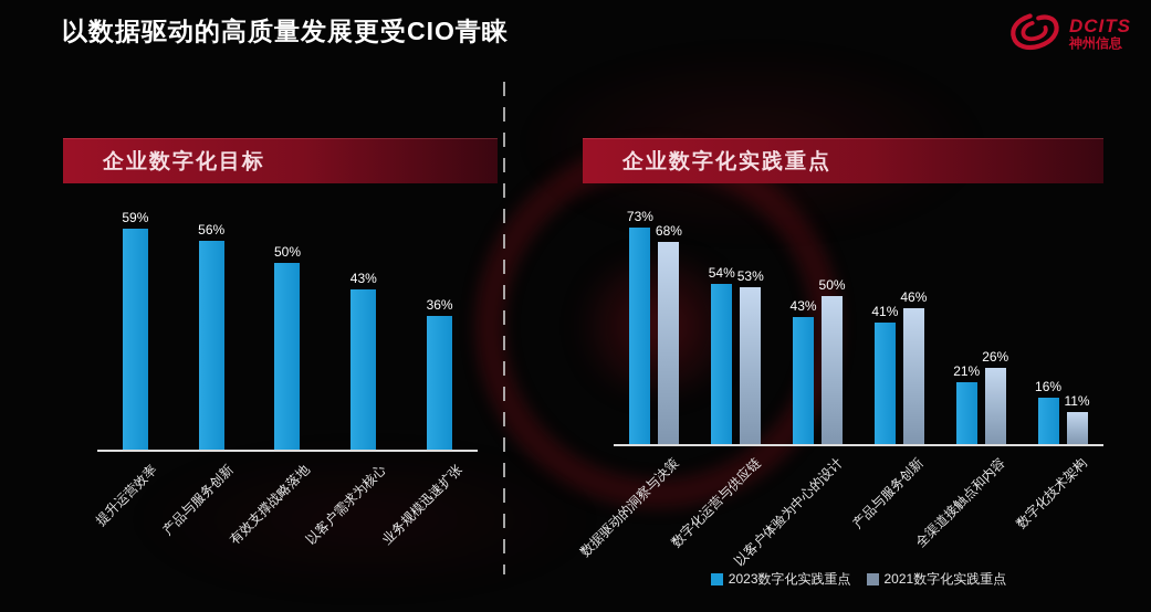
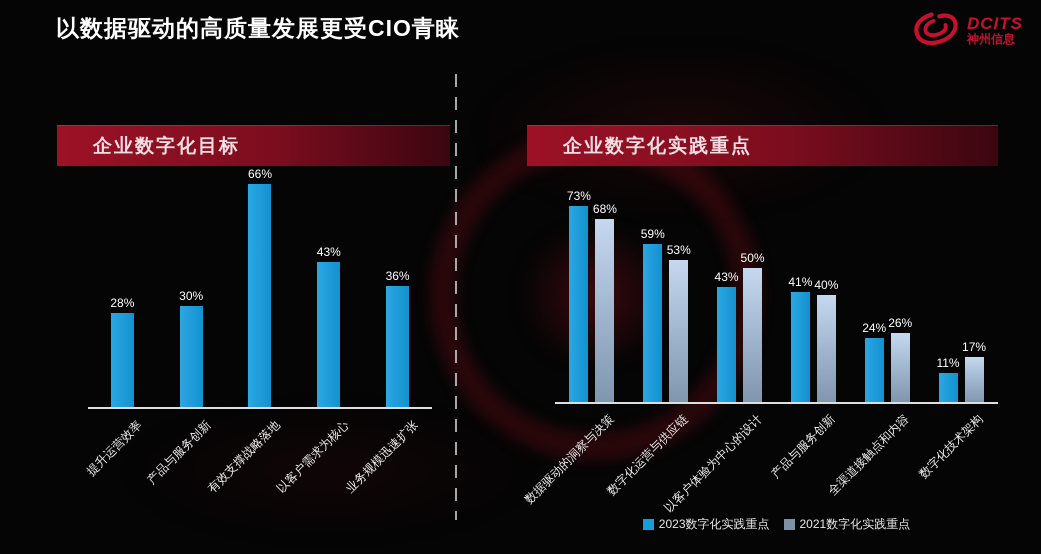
企业数字化目标/提升运营效率: 59% -> 28%
企业数字化目标/产品与服务创新: 56% -> 30%
企业数字化目标/有效支撑战略落地: 50% -> 66%
企业数字化实践重点/2023数字化实践重点/数字化运营与供应链: 54% -> 59%
企业数字化实践重点/2021数字化实践重点/产品与服务创新: 46% -> 40%
企业数字化实践重点/2023数字化实践重点/全渠道接触点和内容: 21% -> 24%
企业数字化实践重点/2023数字化实践重点/数字化技术架构: 16% -> 11%
企业数字化实践重点/2021数字化实践重点/数字化技术架构: 11% -> 17%
